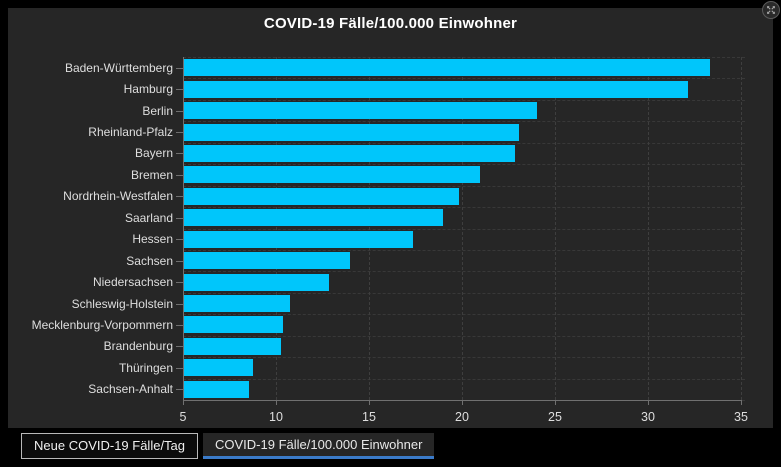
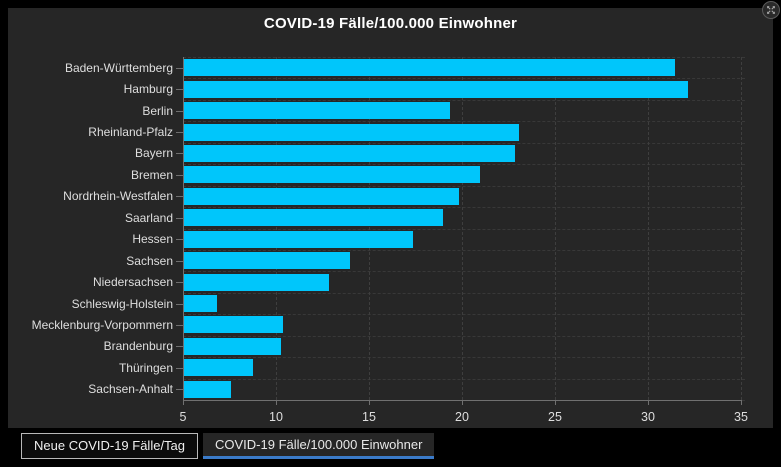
Baden-Württemberg: 33.3 -> 31.4
Berlin: 24.0 -> 19.3
Schleswig-Holstein: 10.7 -> 6.8
Sachsen-Anhalt: 8.5 -> 7.5
